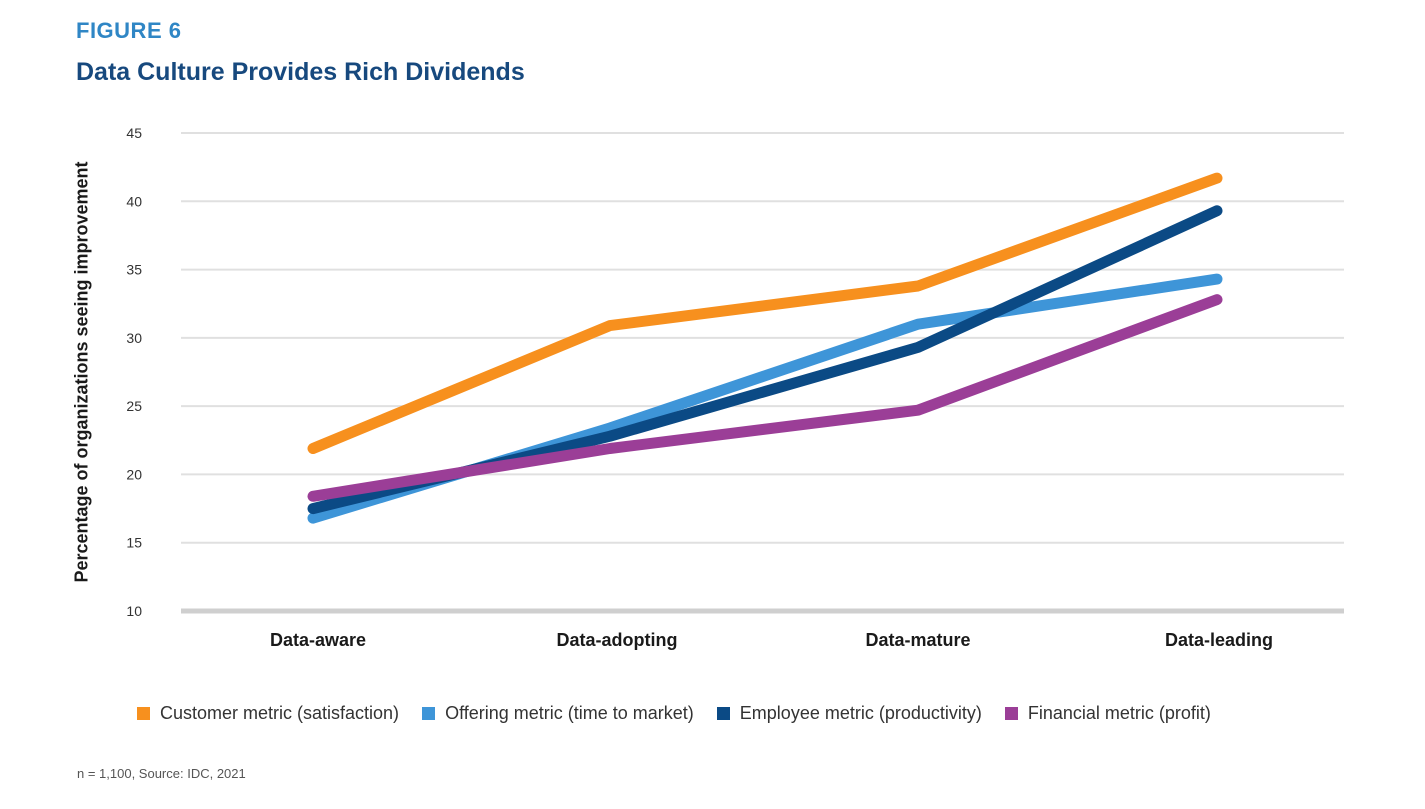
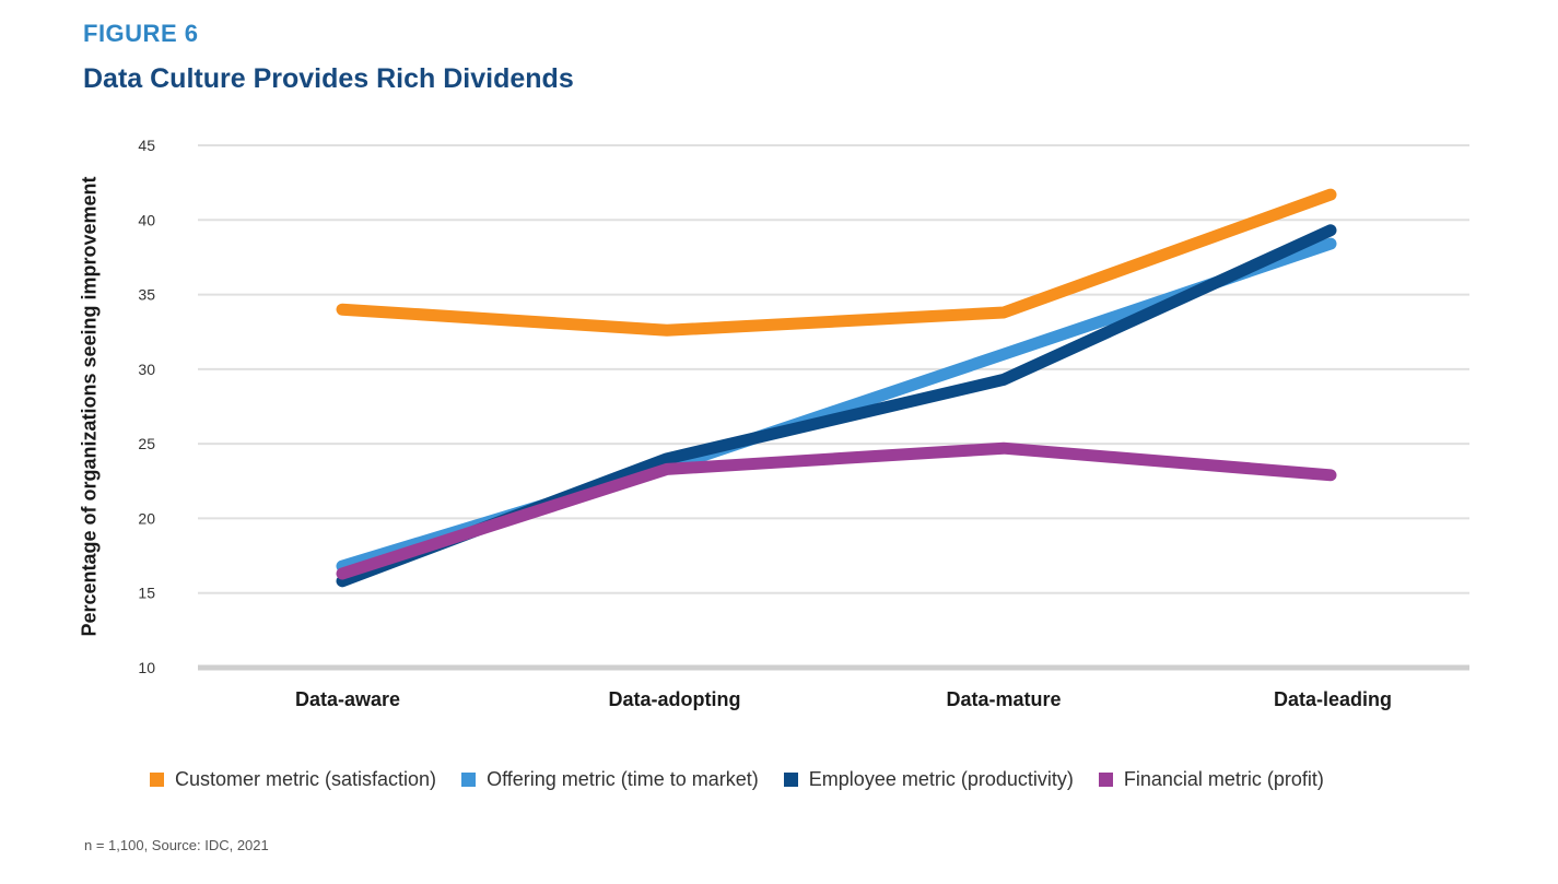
Customer metric (satisfaction)/Data-aware: 21.9 -> 34.0
Employee metric (productivity)/Data-aware: 17.5 -> 15.8
Financial metric (profit)/Data-aware: 18.4 -> 16.3
Customer metric (satisfaction)/Data-adopting: 30.9 -> 32.6
Employee metric (productivity)/Data-adopting: 22.8 -> 24.0
Financial metric (profit)/Data-adopting: 21.9 -> 23.3
Offering metric (time to market)/Data-leading: 34.3 -> 38.4
Financial metric (profit)/Data-leading: 32.8 -> 22.9
